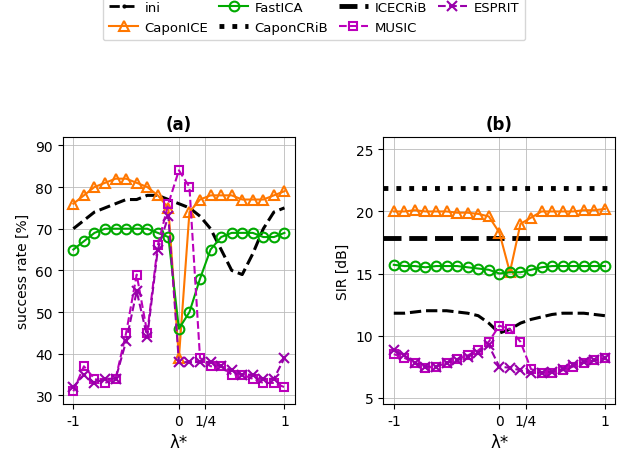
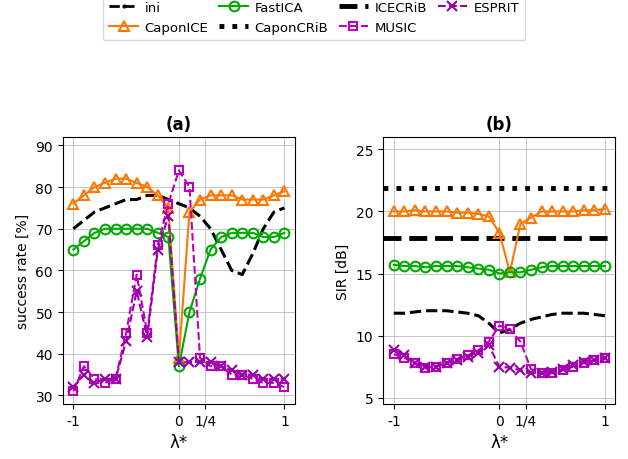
(a)/FastICA/0: 46 -> 37
(a)/ESPRIT/1: 39 -> 34
